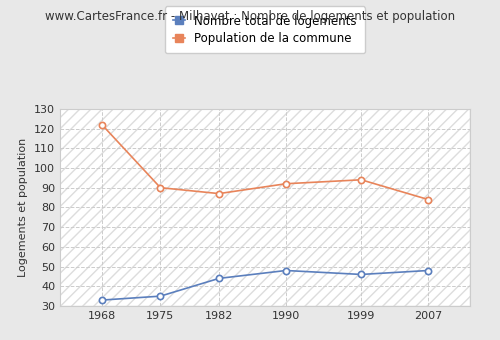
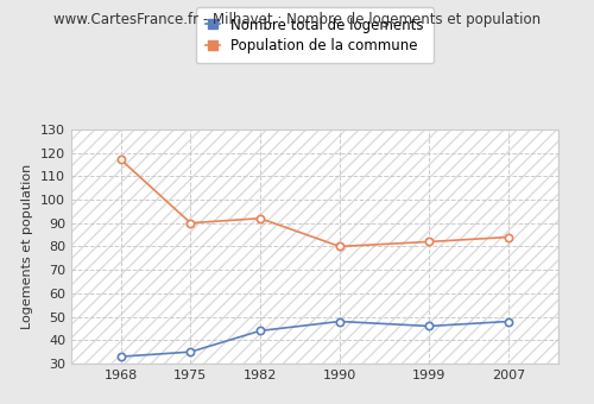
Population de la commune/1968: 122 -> 117
Population de la commune/1982: 87 -> 92
Population de la commune/1990: 92 -> 80
Population de la commune/1999: 94 -> 82
